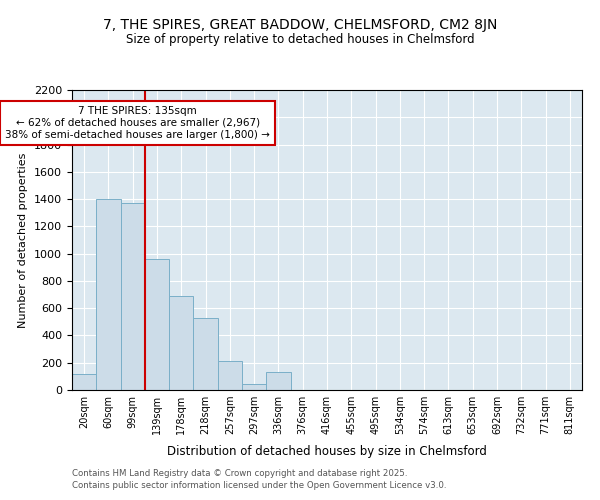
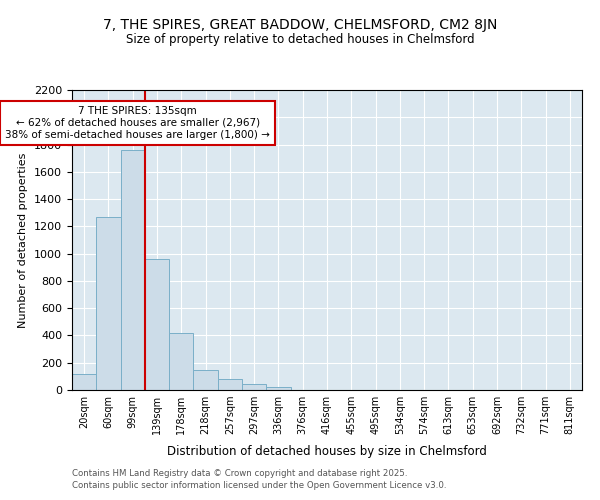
60sqm: 1400 -> 1270
99sqm: 1370 -> 1760
178sqm: 690 -> 420
218sqm: 530 -> 150
257sqm: 210 -> 80
336sqm: 130 -> 20
